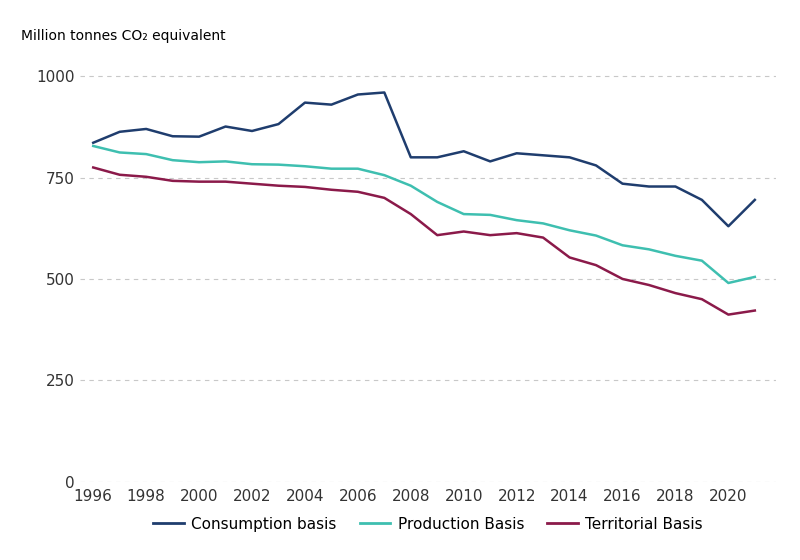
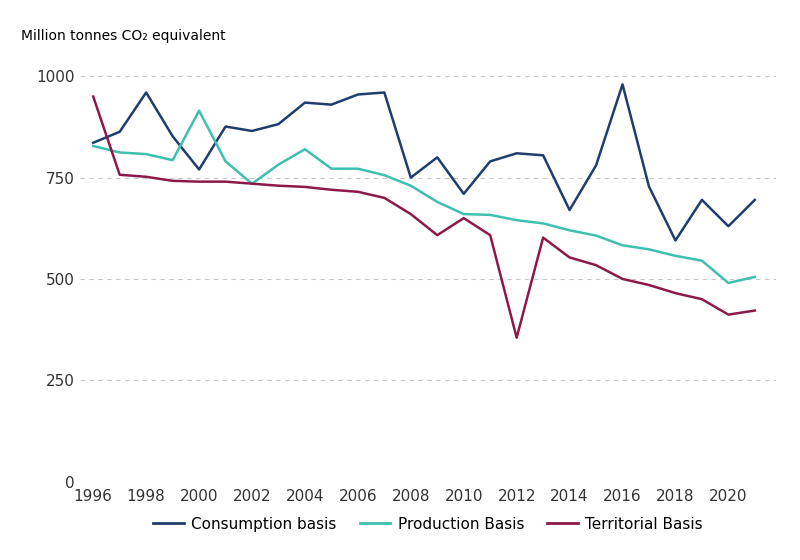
Territorial Basis/1996: 775 -> 950
Consumption basis/1998: 870 -> 960
Consumption basis/2000: 851 -> 770
Production Basis/2000: 788 -> 915
Production Basis/2002: 783 -> 735
Production Basis/2004: 778 -> 820
Consumption basis/2008: 800 -> 750
Consumption basis/2010: 815 -> 710
Territorial Basis/2010: 617 -> 650
Territorial Basis/2012: 613 -> 355
Consumption basis/2014: 800 -> 670
Consumption basis/2016: 735 -> 980
Consumption basis/2018: 728 -> 595
